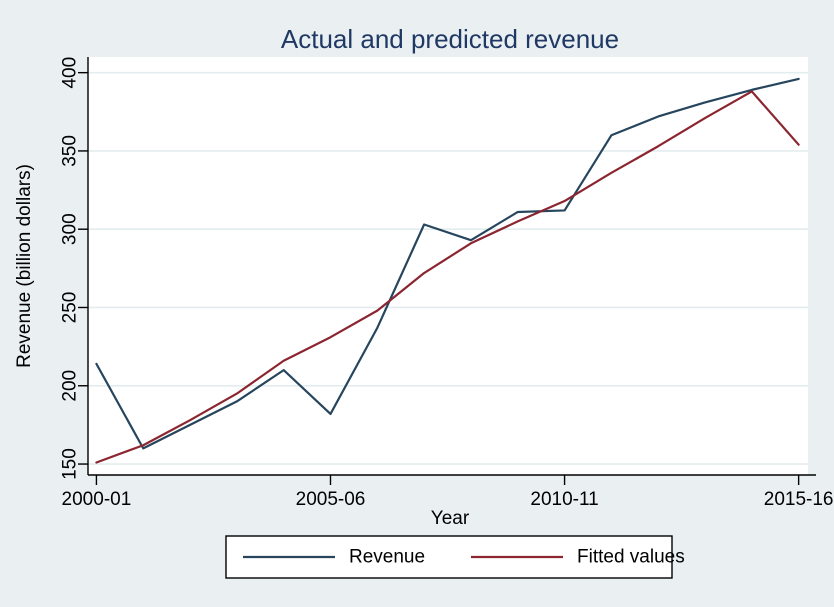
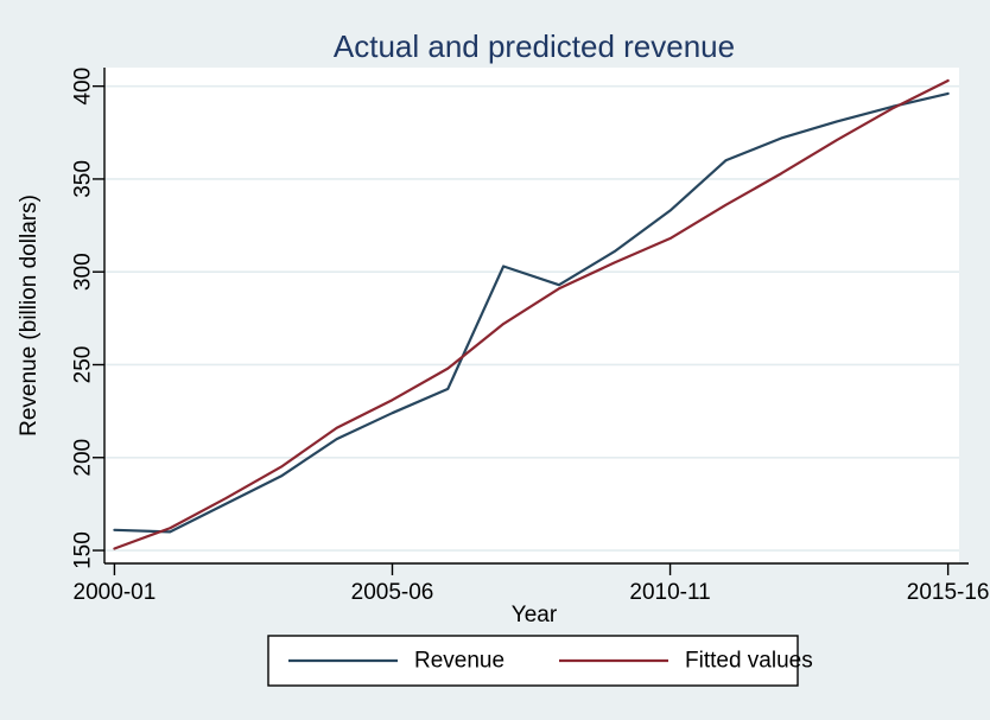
Revenue/2000-01: 214 -> 161
Revenue/2005-06: 182 -> 224
Revenue/2010-11: 312 -> 333
Fitted values/2015-16: 354 -> 403
